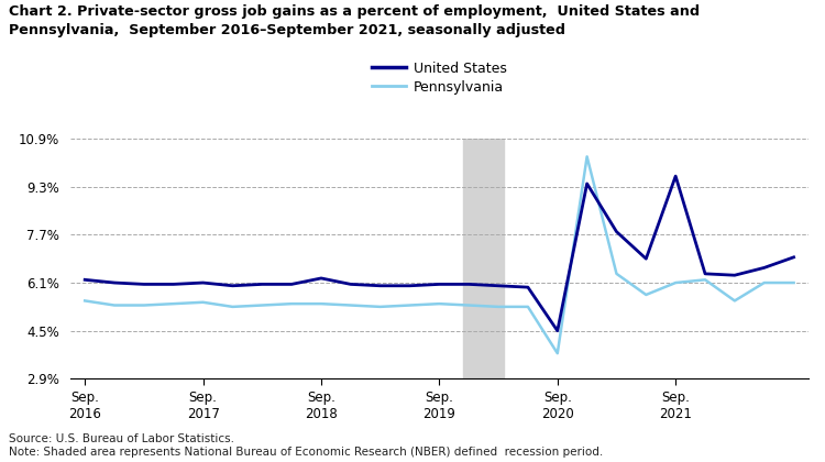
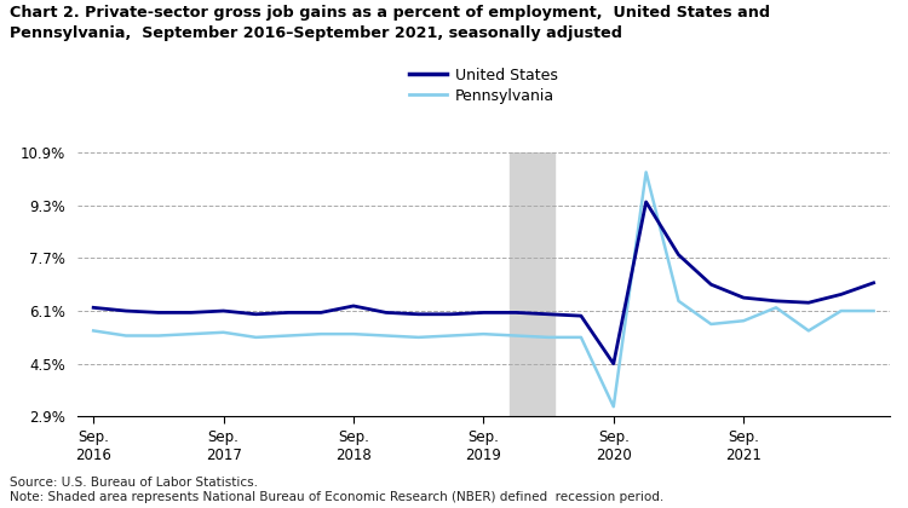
Pennsylvania/Sep. 2020: 3.75% -> 3.20%
United States/Sep. 2021: 9.65% -> 6.50%
Pennsylvania/Sep. 2021: 6.10% -> 5.80%
